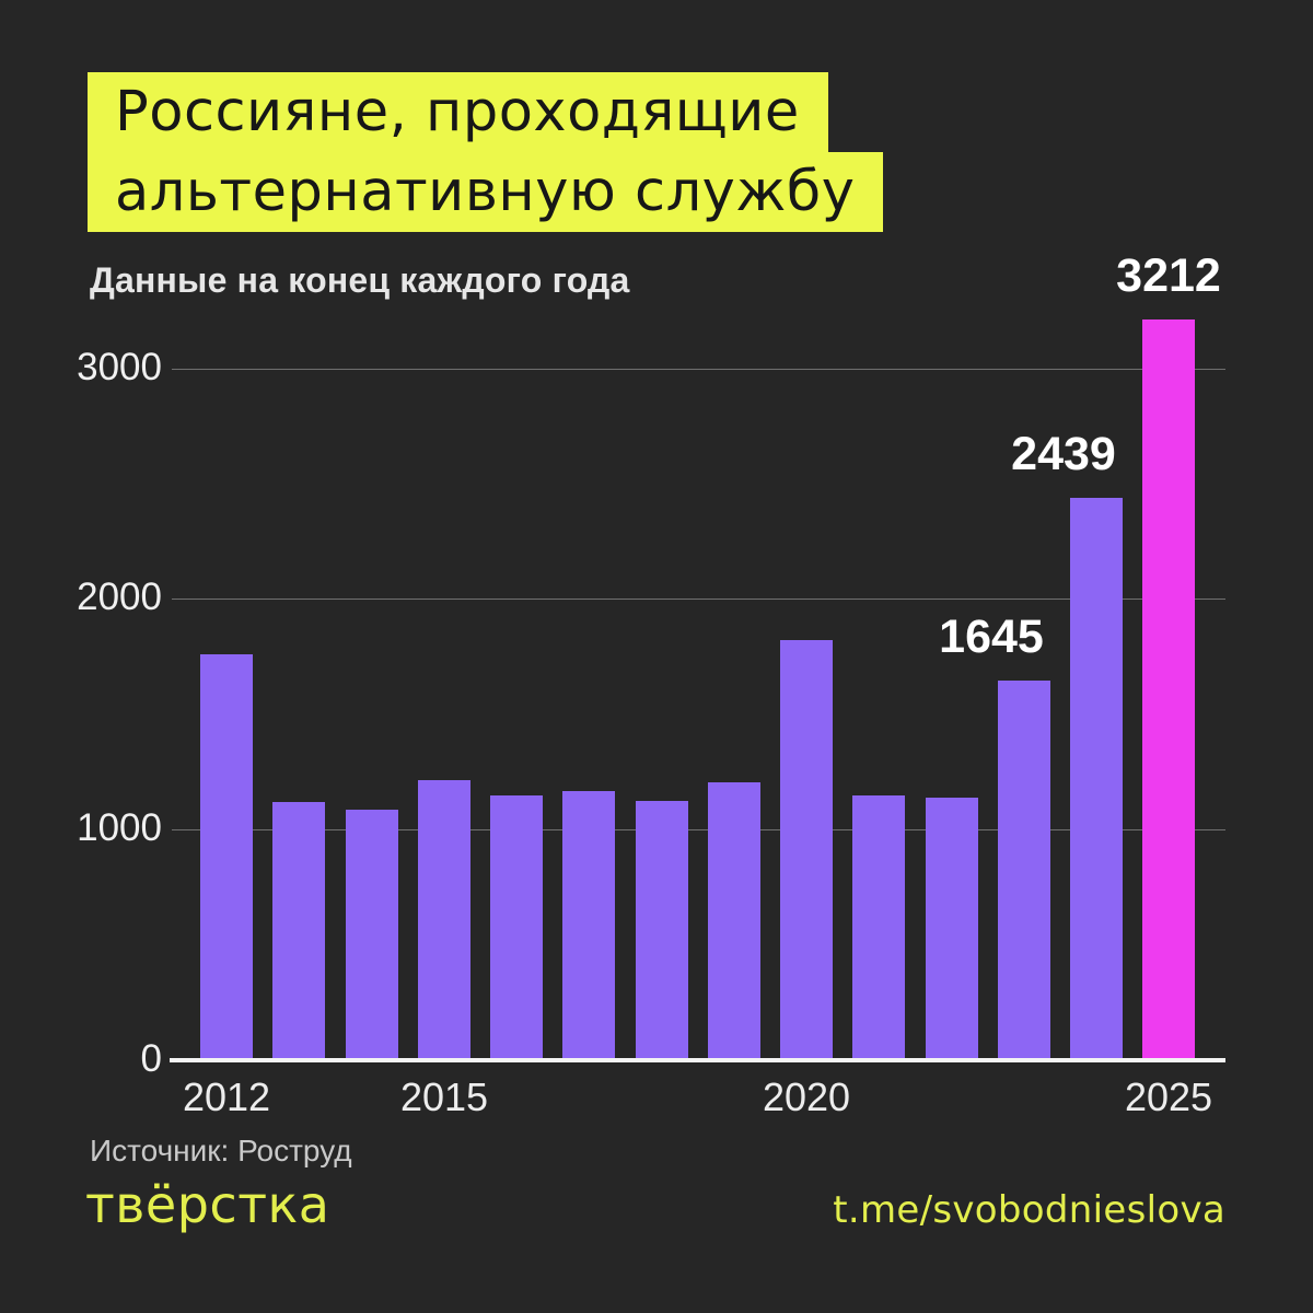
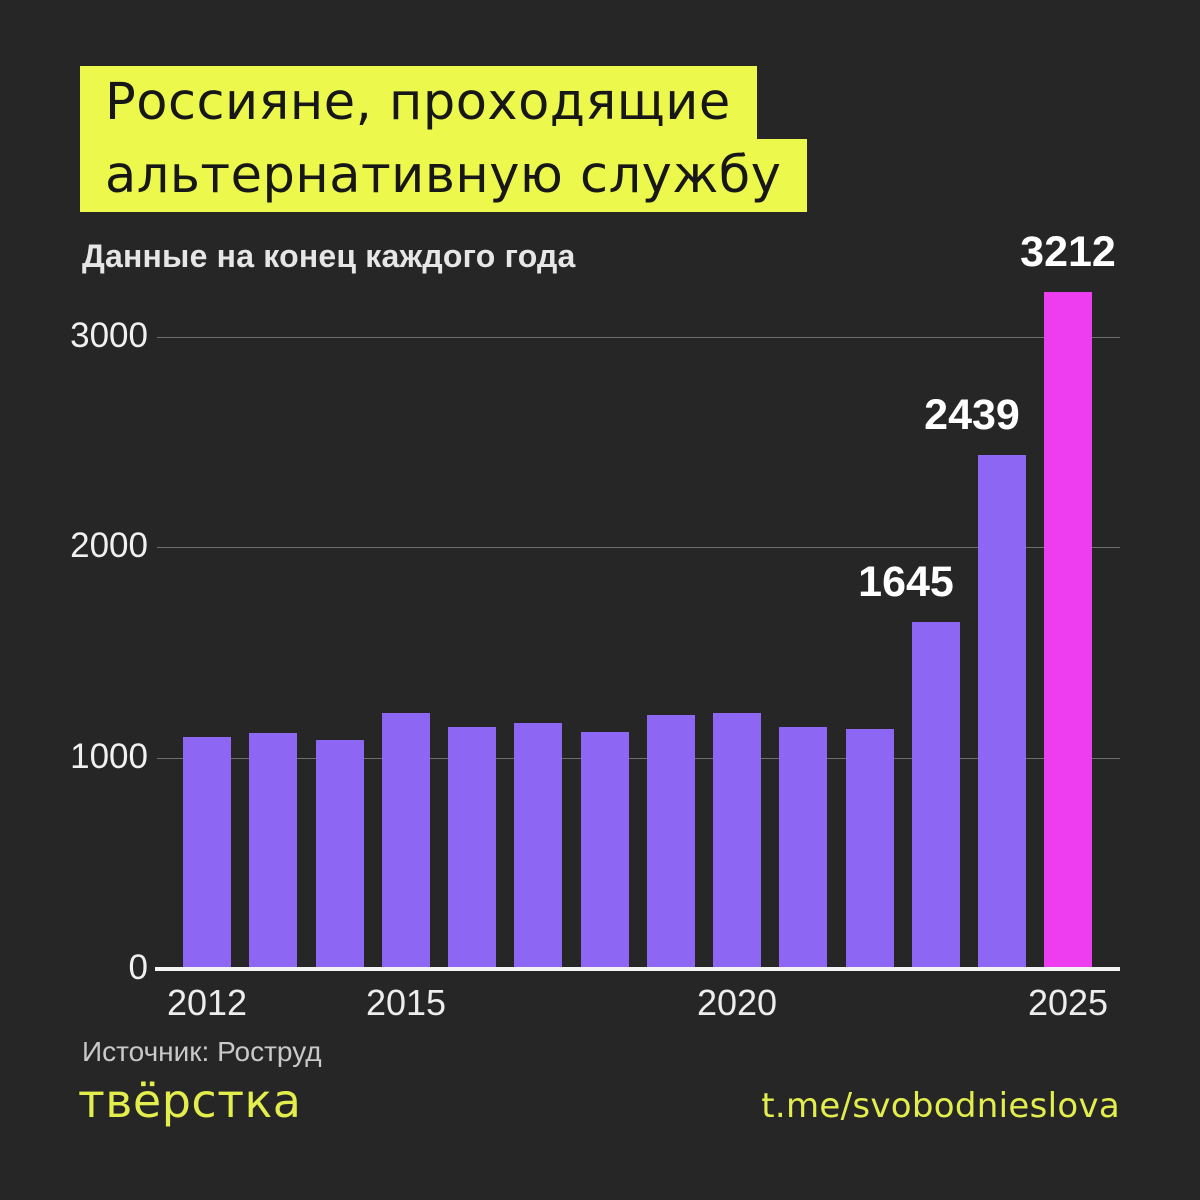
2012: 1760 -> 1100
2020: 1820 -> 1220
